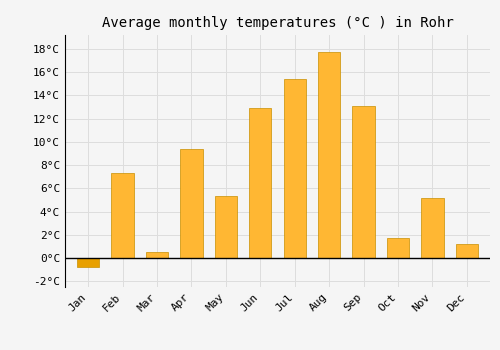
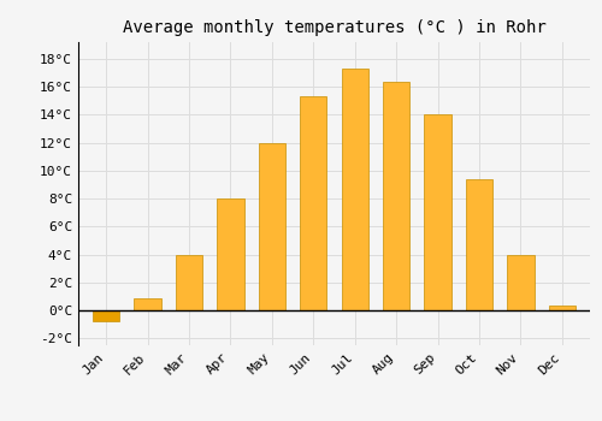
Feb: 7.3°C -> 0.9°C
Mar: 0.5°C -> 4.0°C
Apr: 9.4°C -> 8.0°C
May: 5.3°C -> 12.0°C
Jun: 12.9°C -> 15.3°C
Jul: 15.4°C -> 17.3°C
Aug: 17.7°C -> 16.4°C
Sep: 13.1°C -> 14.0°C
Oct: 1.7°C -> 9.4°C
Nov: 5.2°C -> 4.0°C
Dec: 1.2°C -> 0.3°C
